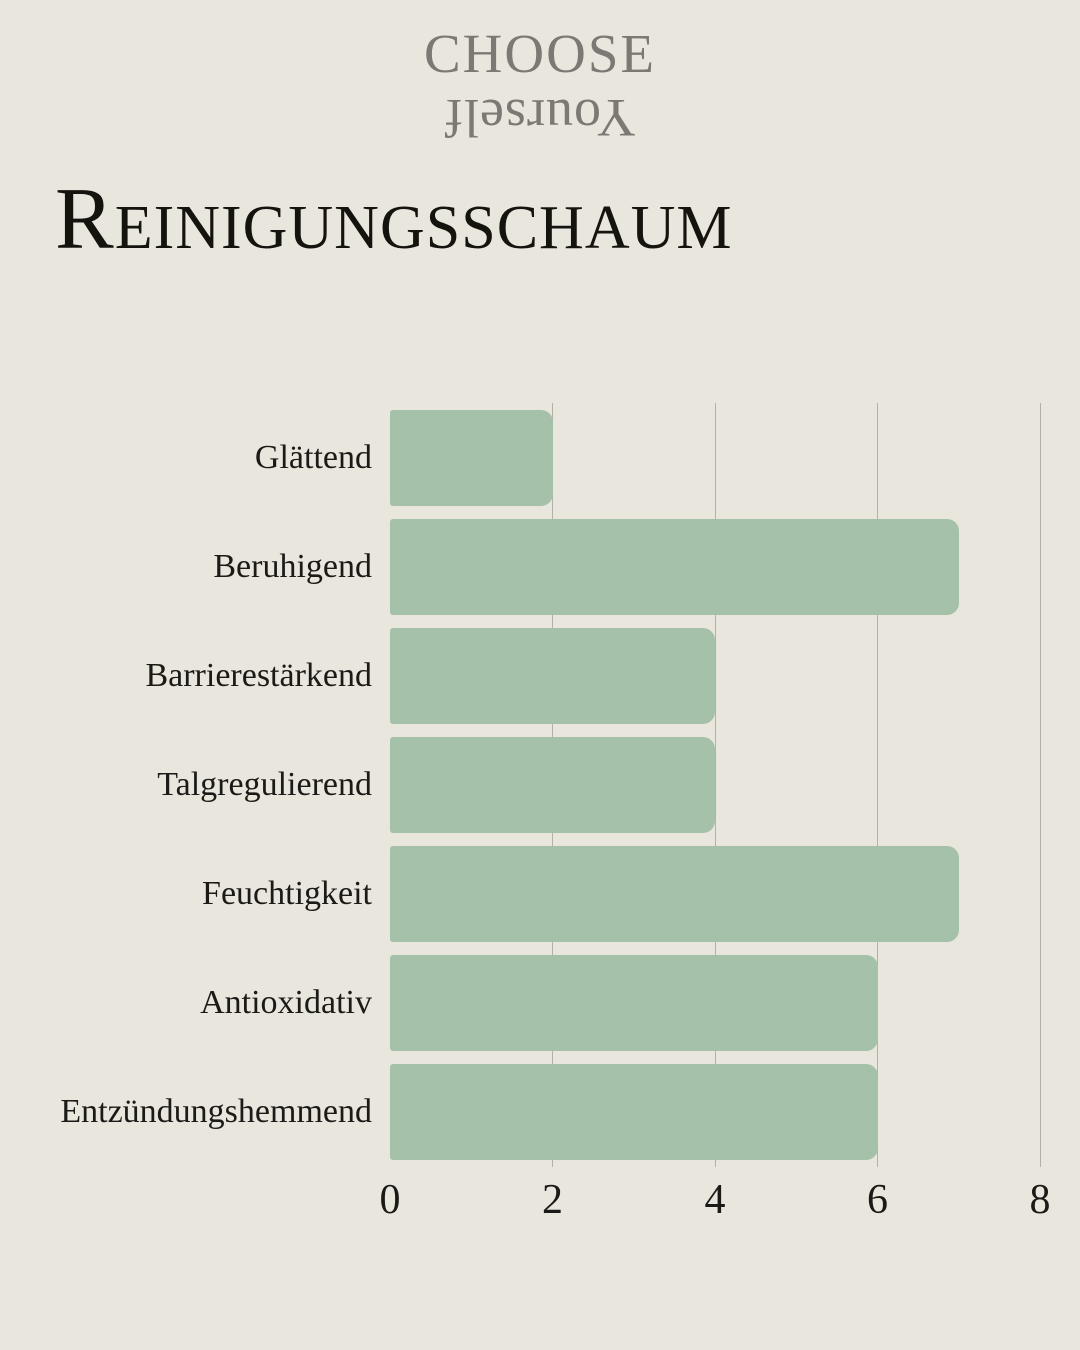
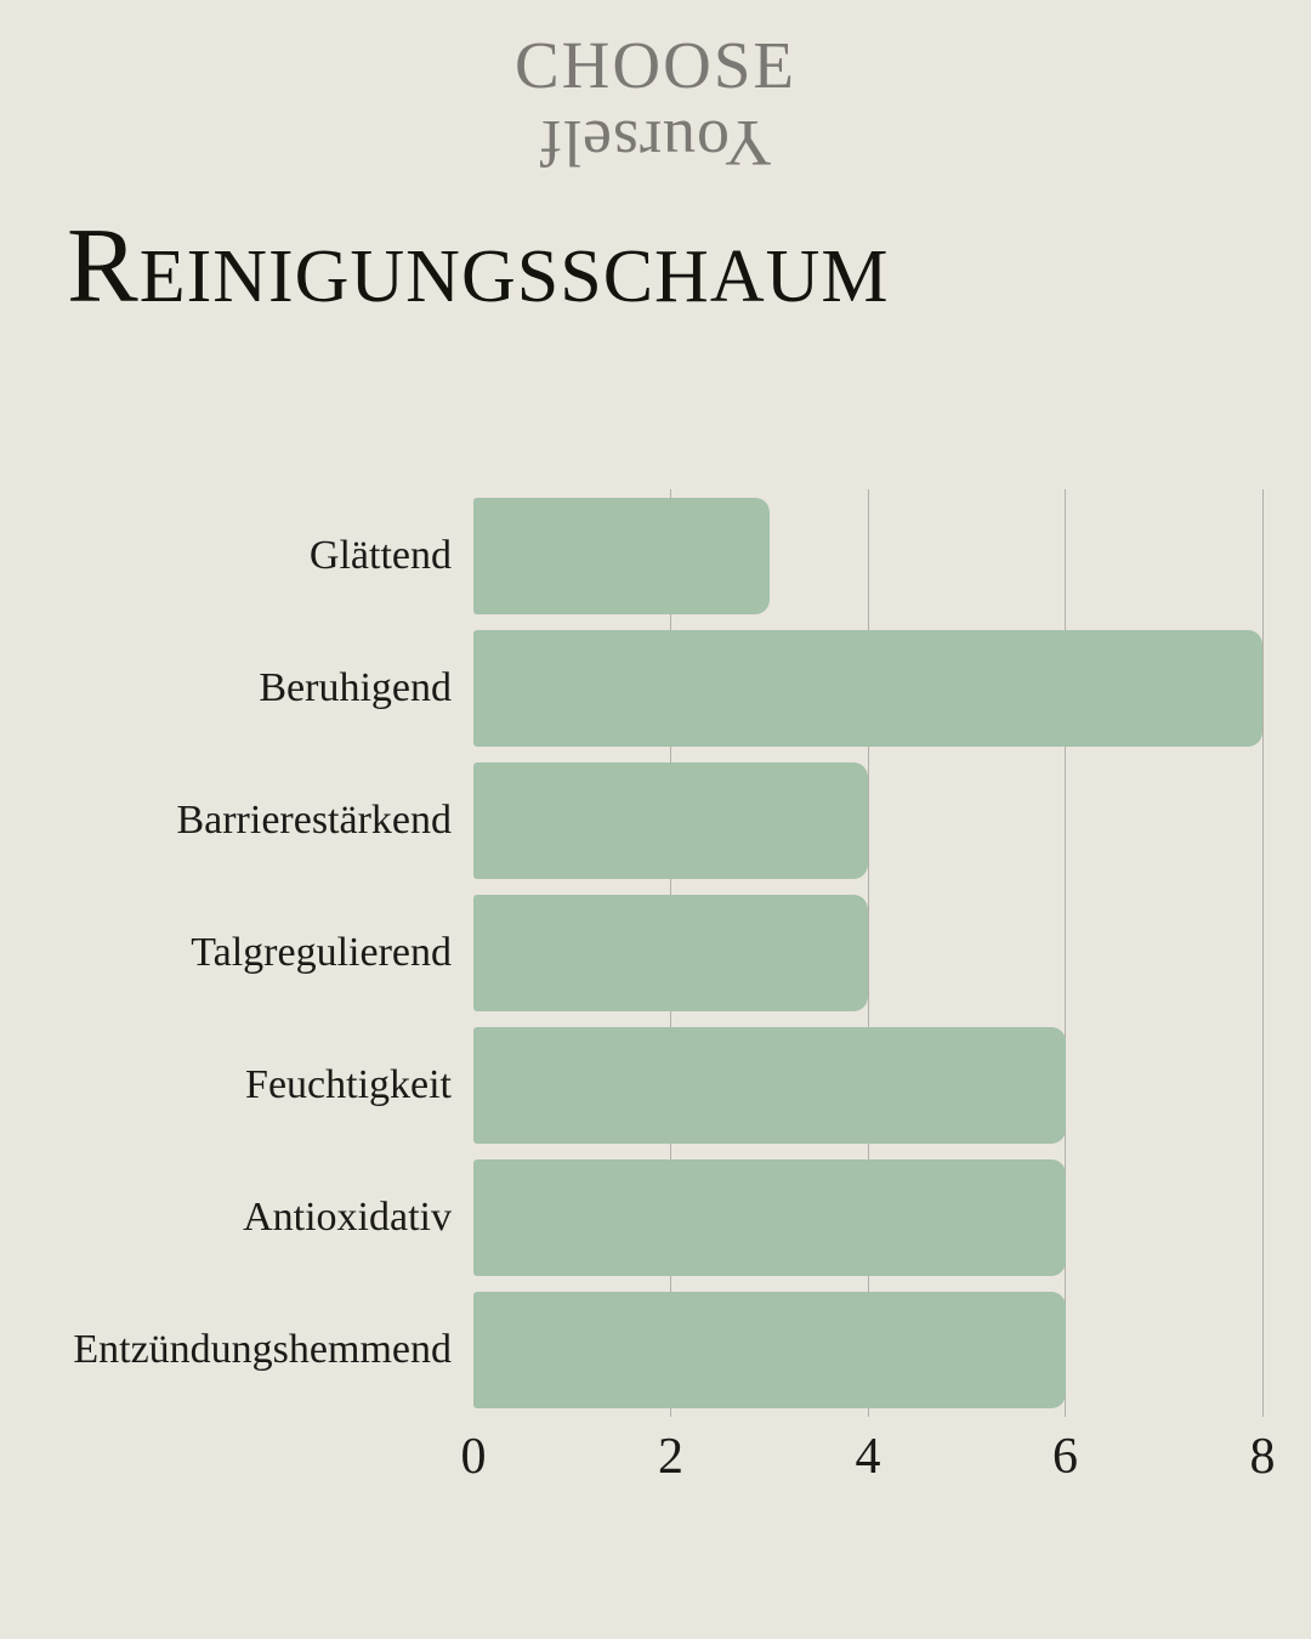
Glättend: 2 -> 3
Beruhigend: 7 -> 8
Feuchtigkeit: 7 -> 6
